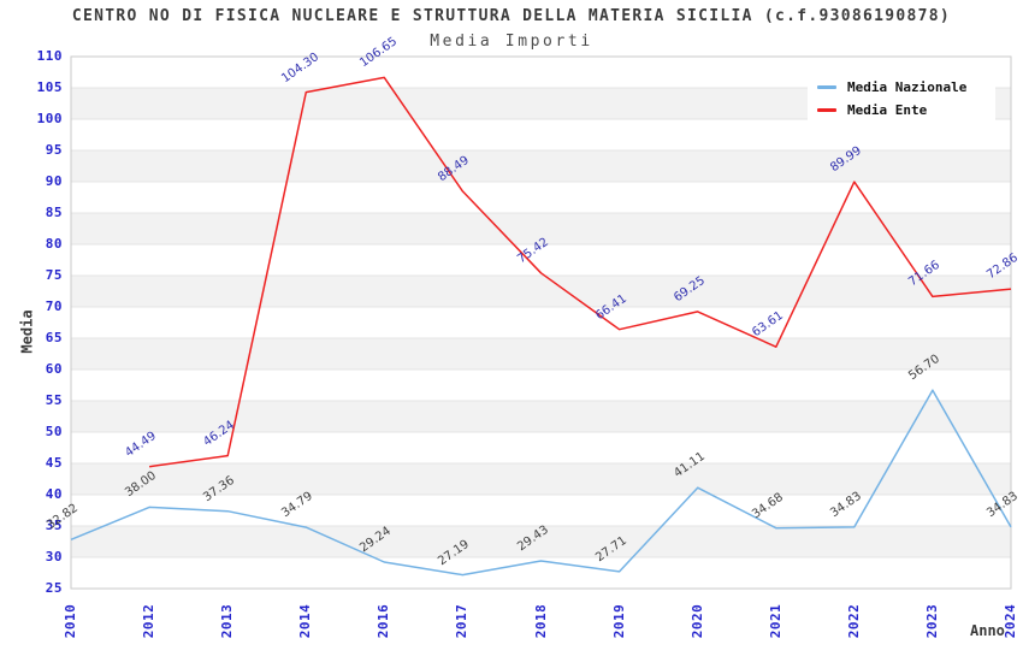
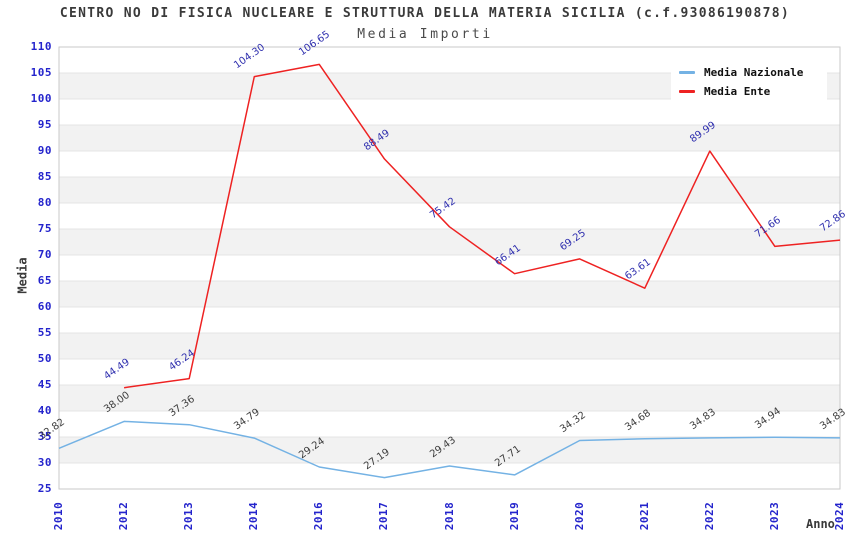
Media Nazionale/2020: 41.11 -> 34.32
Media Nazionale/2023: 56.70 -> 34.94
